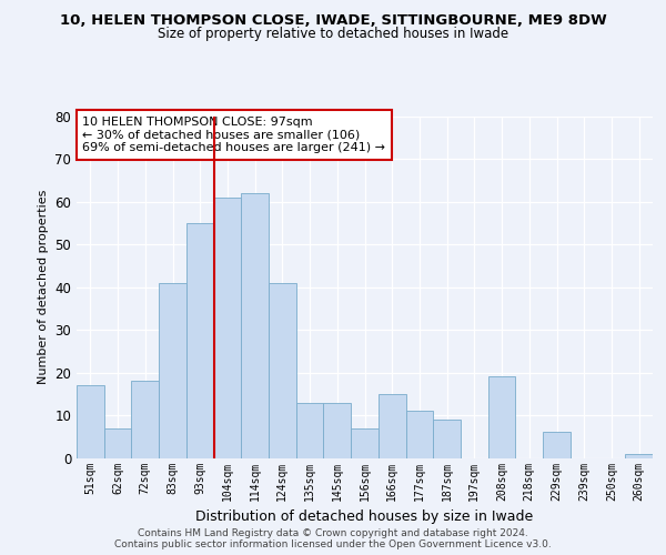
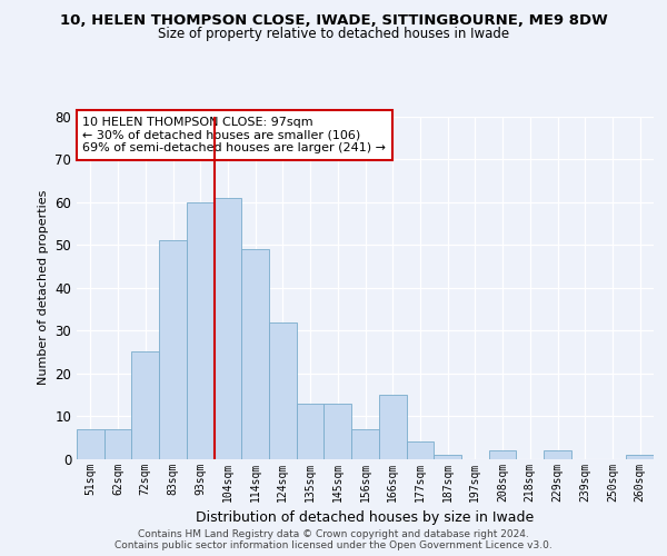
51sqm: 17 -> 7
72sqm: 18 -> 25
83sqm: 41 -> 51
93sqm: 55 -> 60
114sqm: 62 -> 49
124sqm: 41 -> 32
177sqm: 11 -> 4
187sqm: 9 -> 1
208sqm: 19 -> 2
229sqm: 6 -> 2
